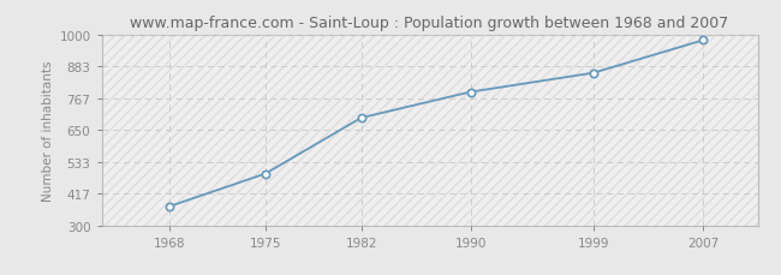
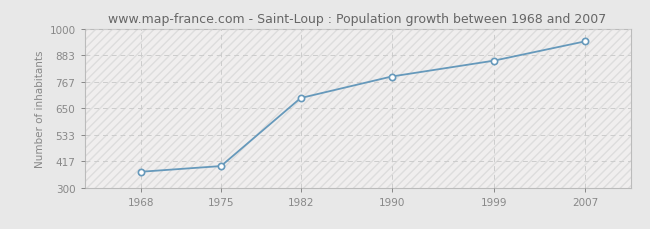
1975: 490 -> 395
2007: 980 -> 945
